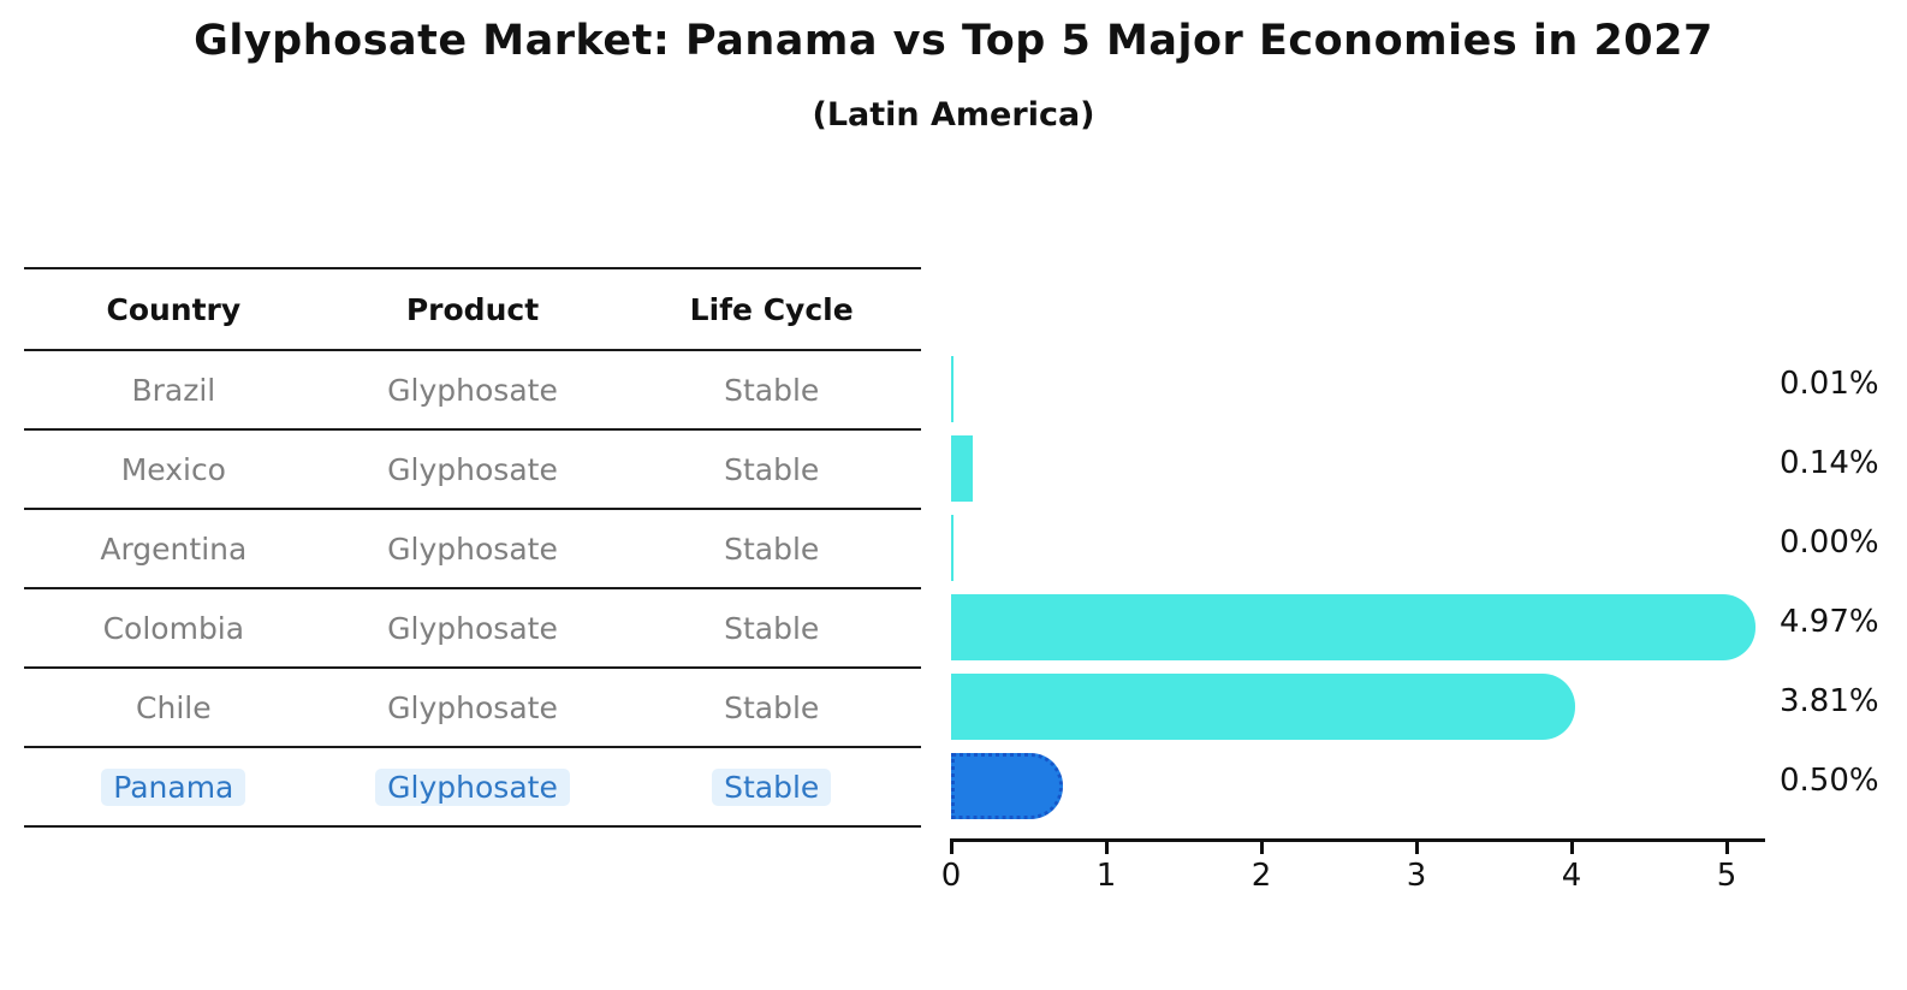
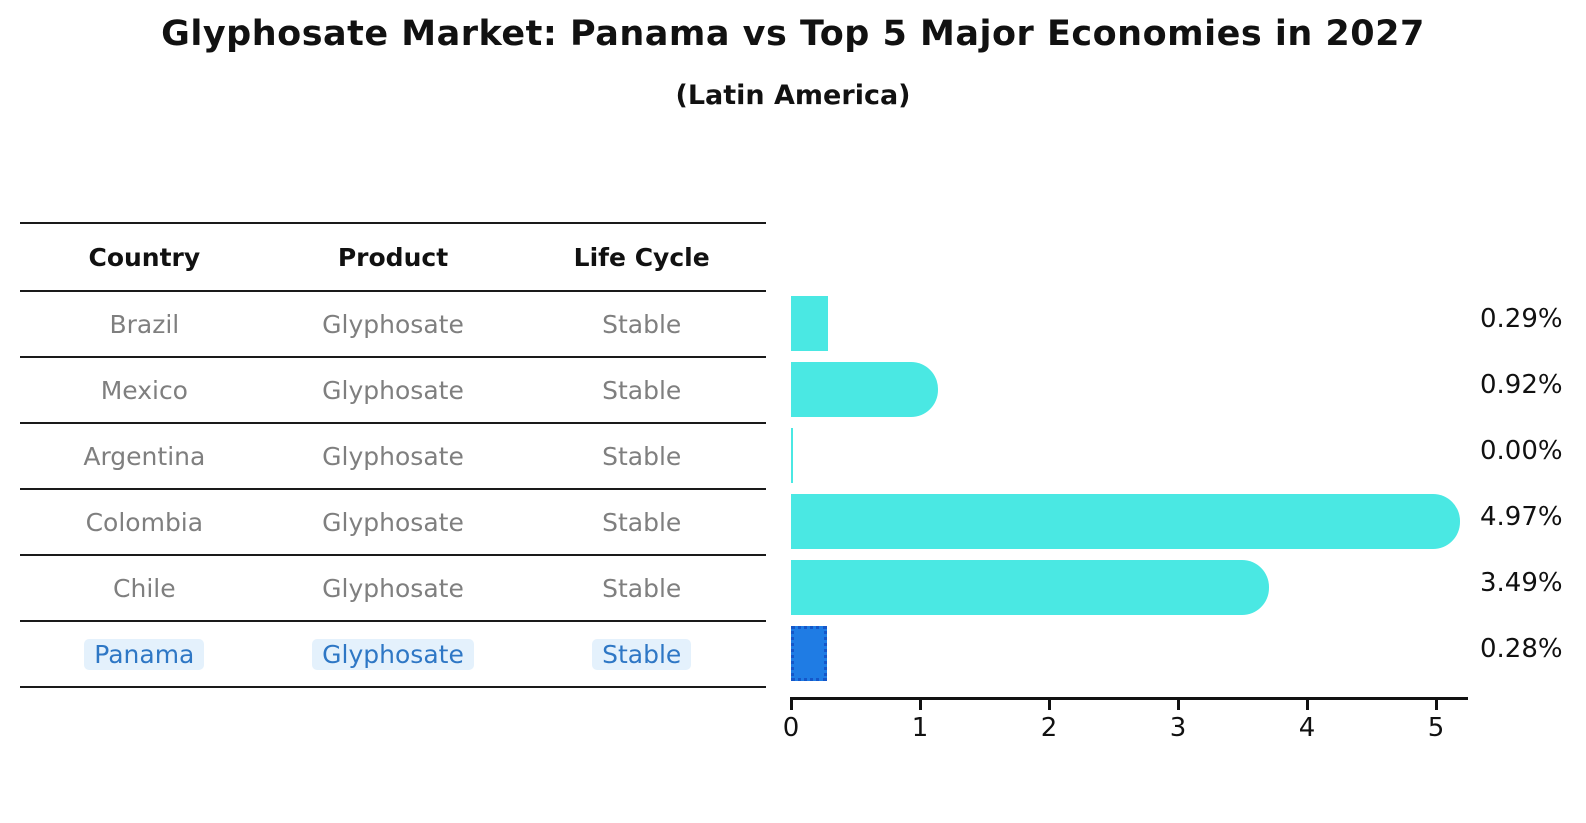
Brazil: 0.01% -> 0.29%
Mexico: 0.14% -> 0.92%
Chile: 3.81% -> 3.49%
Panama: 0.50% -> 0.28%
